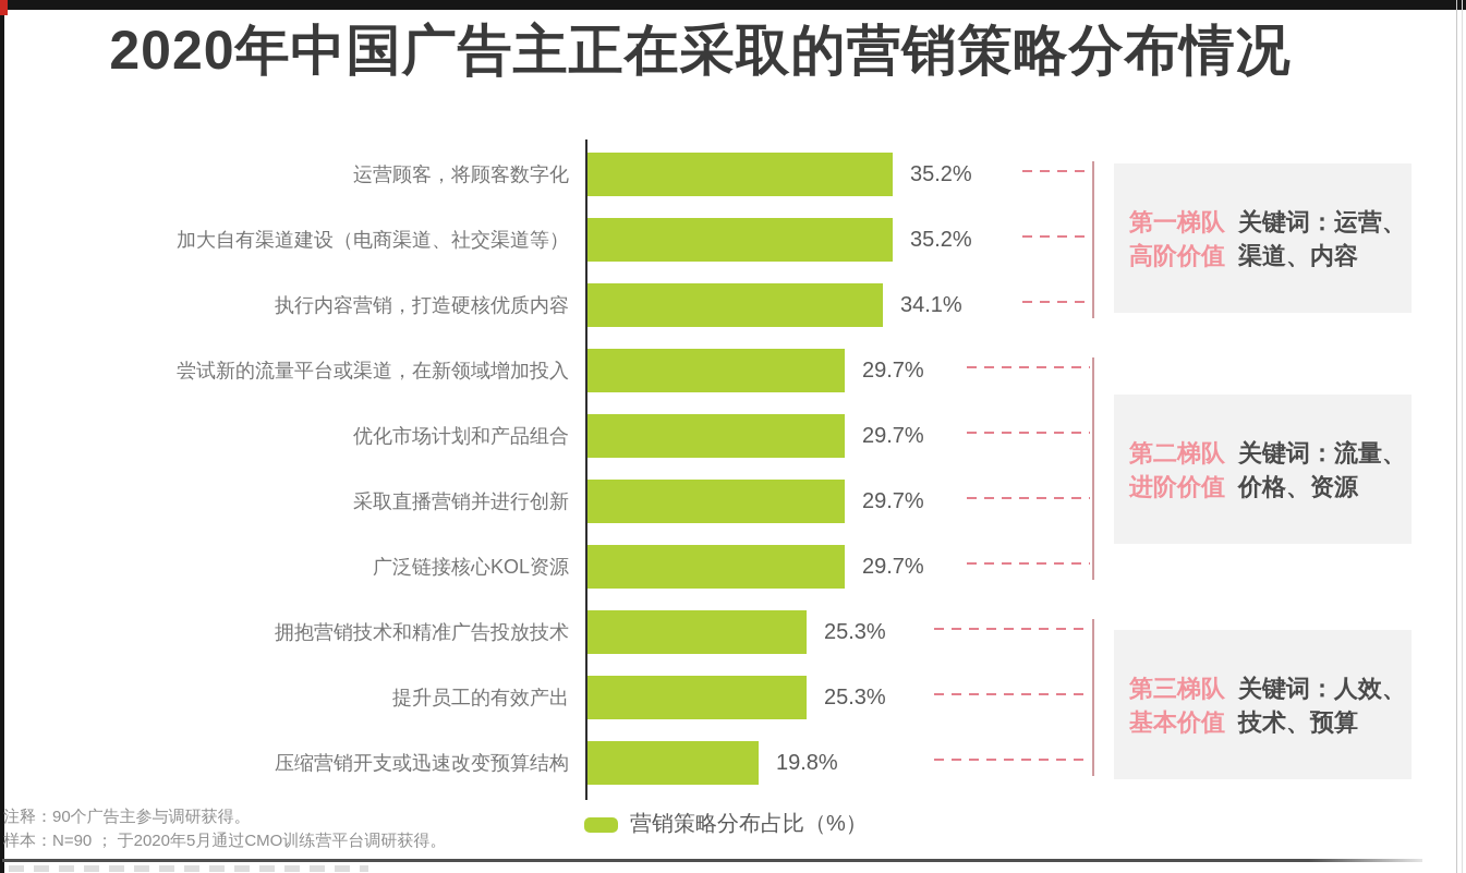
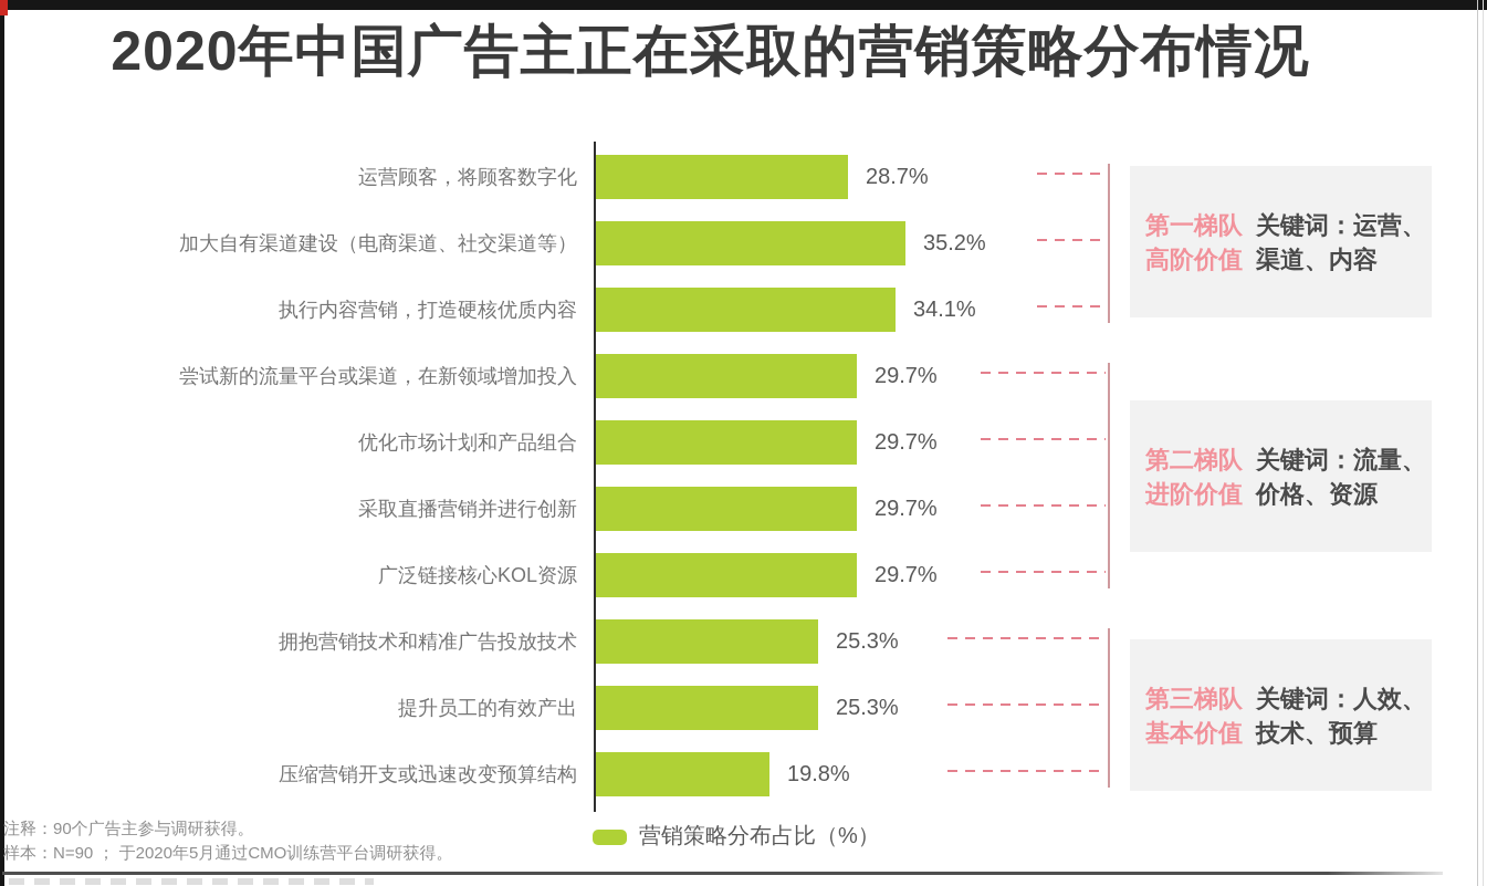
运营顾客，将顾客数字化: 35.2% -> 28.7%
